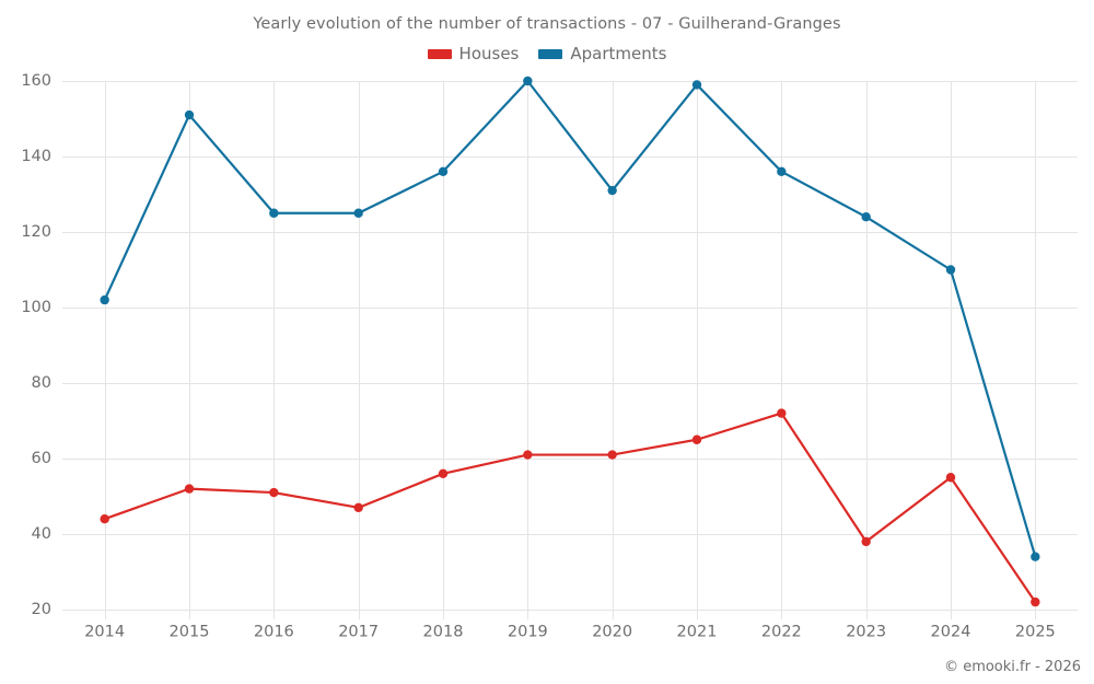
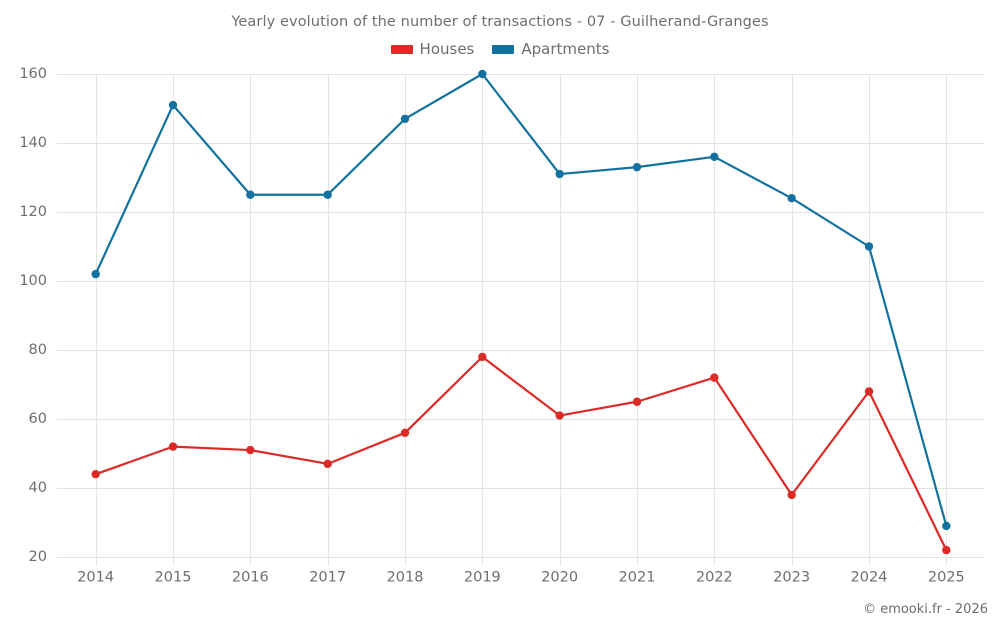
Apartments/2018: 136 -> 147
Houses/2019: 61 -> 78
Apartments/2021: 159 -> 133
Houses/2024: 55 -> 68
Apartments/2025: 34 -> 29
